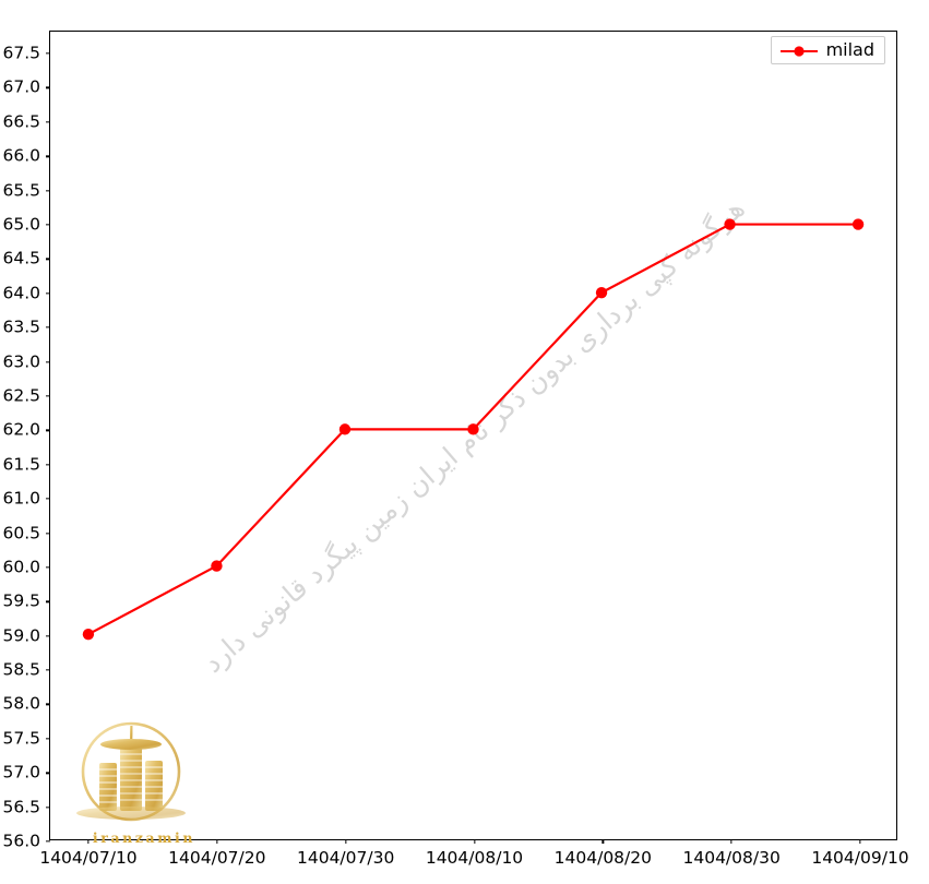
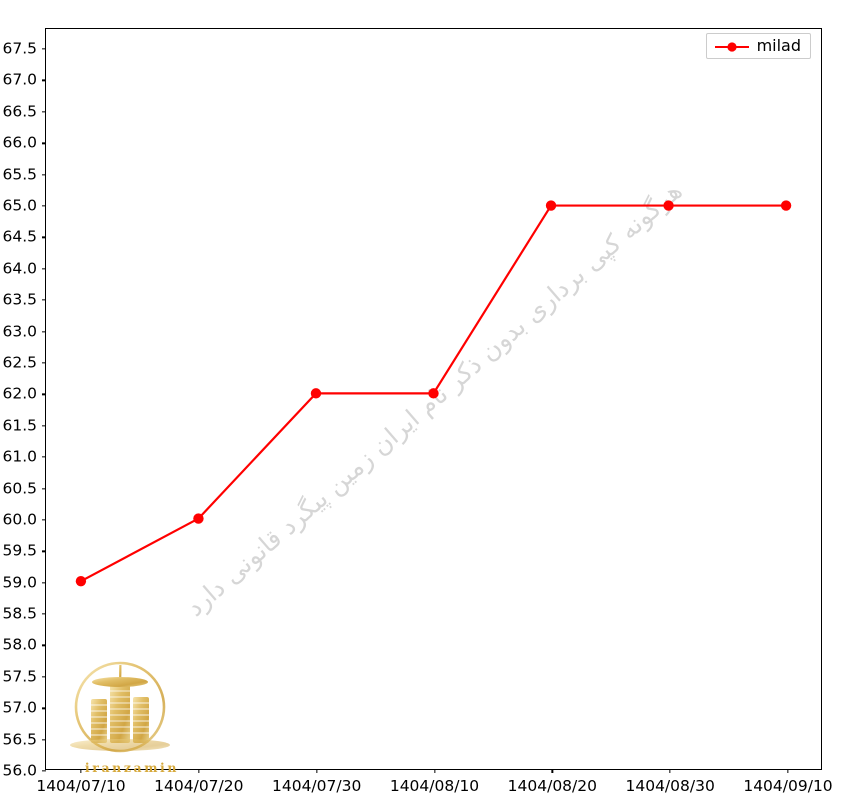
1404/08/20: 64 -> 65
